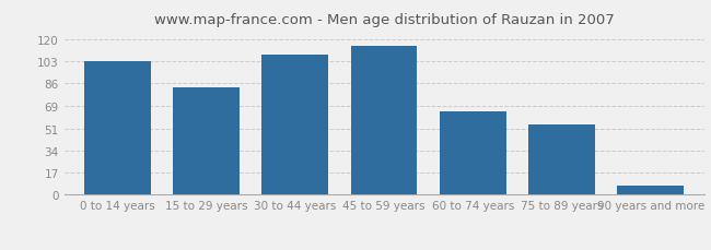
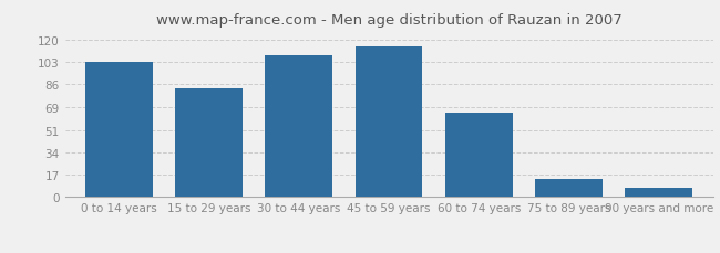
75 to 89 years: 54 -> 14
